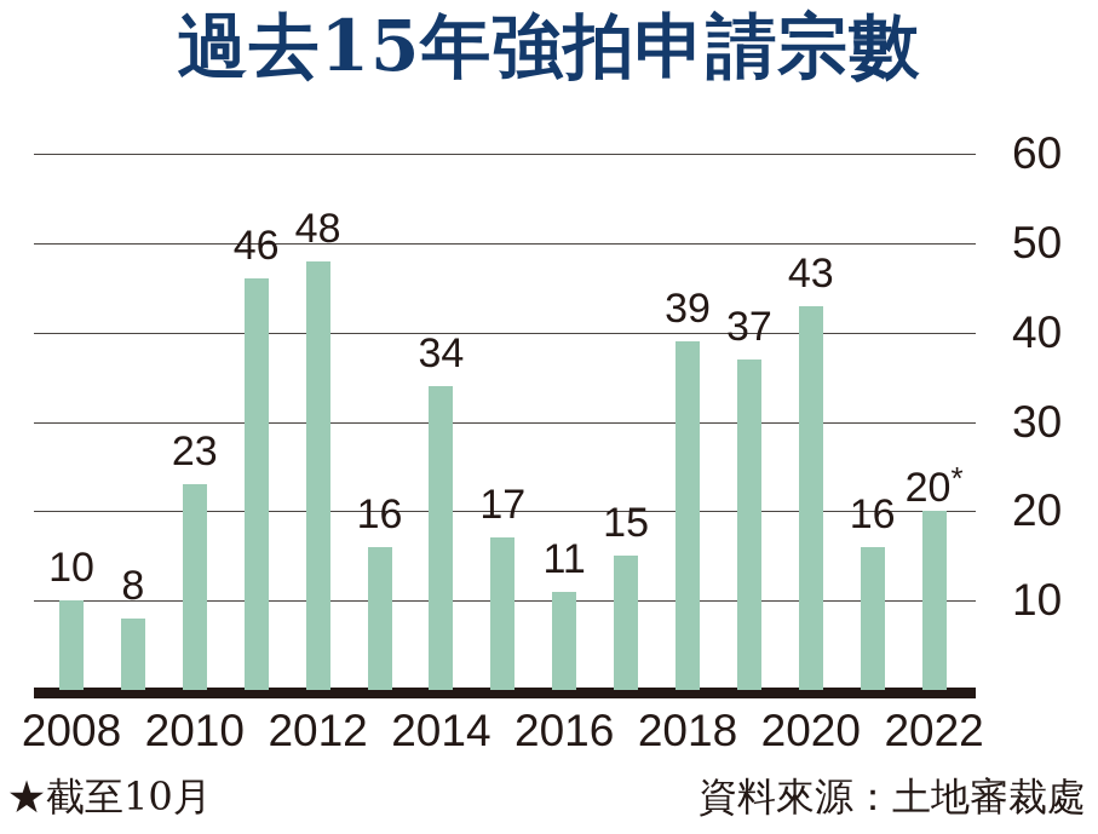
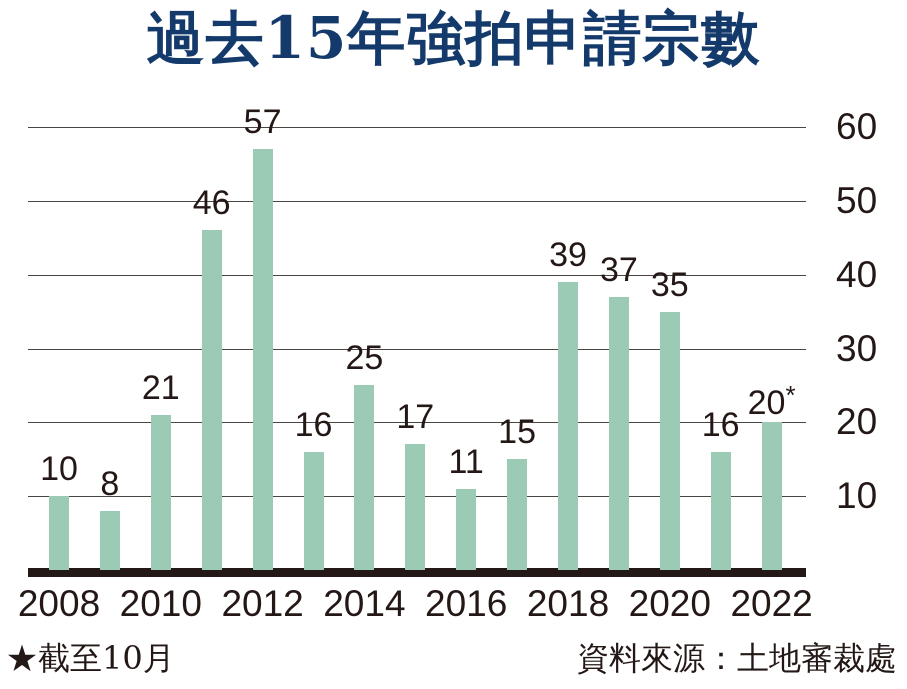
2010: 23 -> 21
2012: 48 -> 57
2014: 34 -> 25
2020: 43 -> 35
